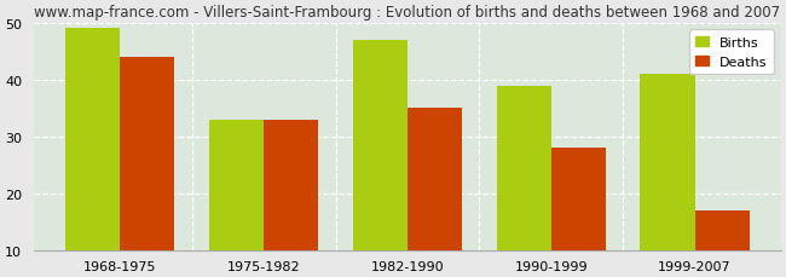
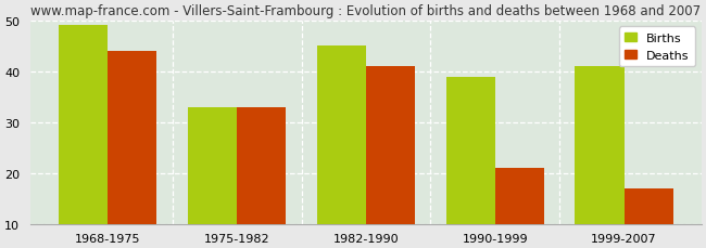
Births/1982-1990: 47 -> 45
Deaths/1982-1990: 35 -> 41
Deaths/1990-1999: 28 -> 21
